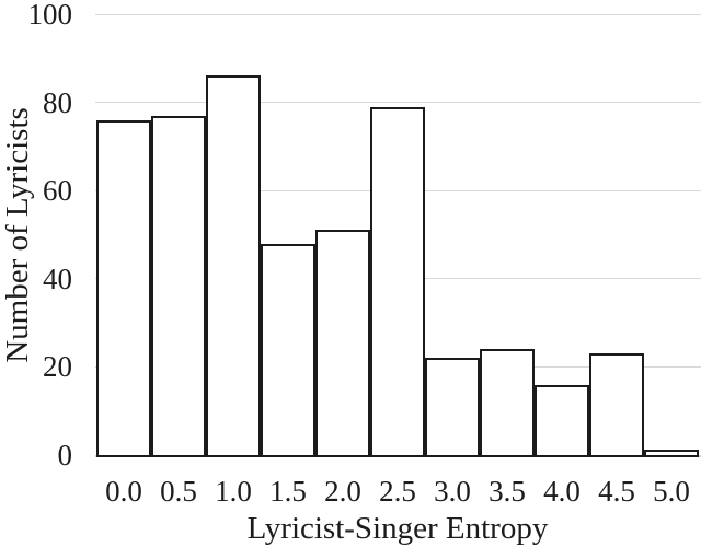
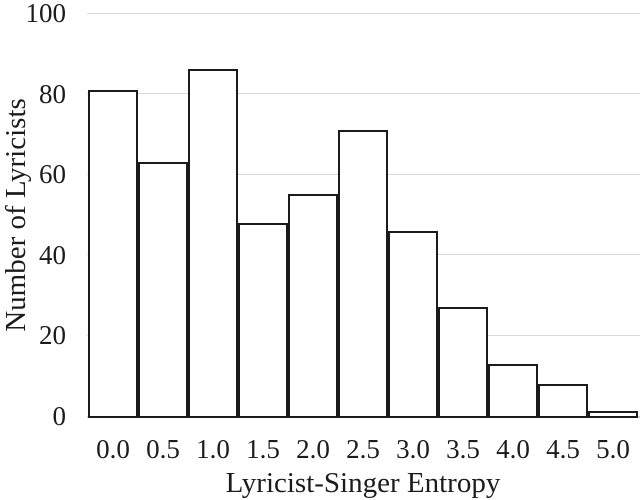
0.0: 76 -> 81
0.5: 77 -> 63
2.0: 51 -> 55
2.5: 79 -> 71
3.0: 22 -> 46
3.5: 24 -> 27
4.0: 16 -> 13
4.5: 23 -> 8
